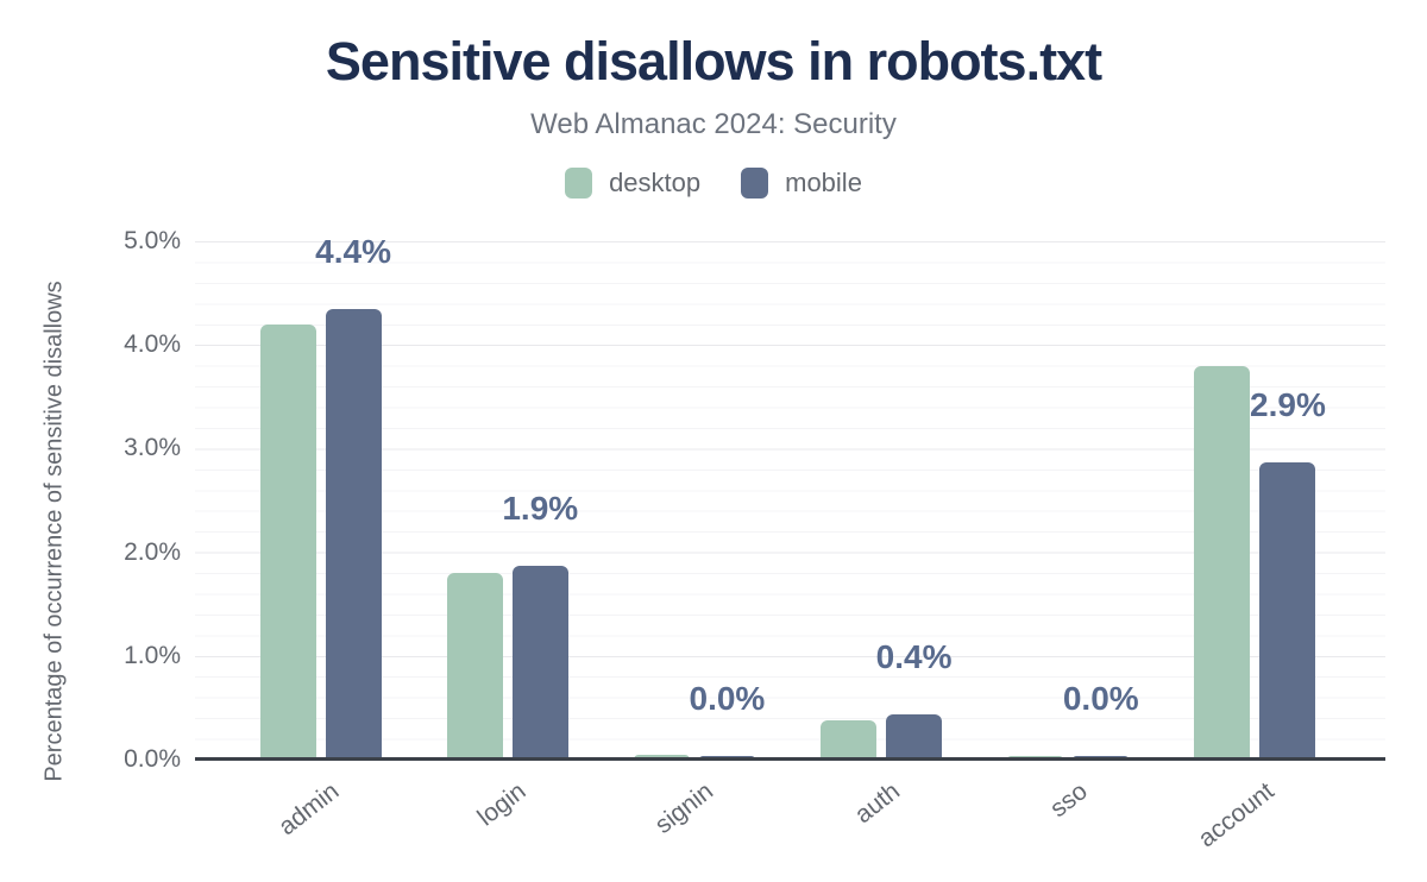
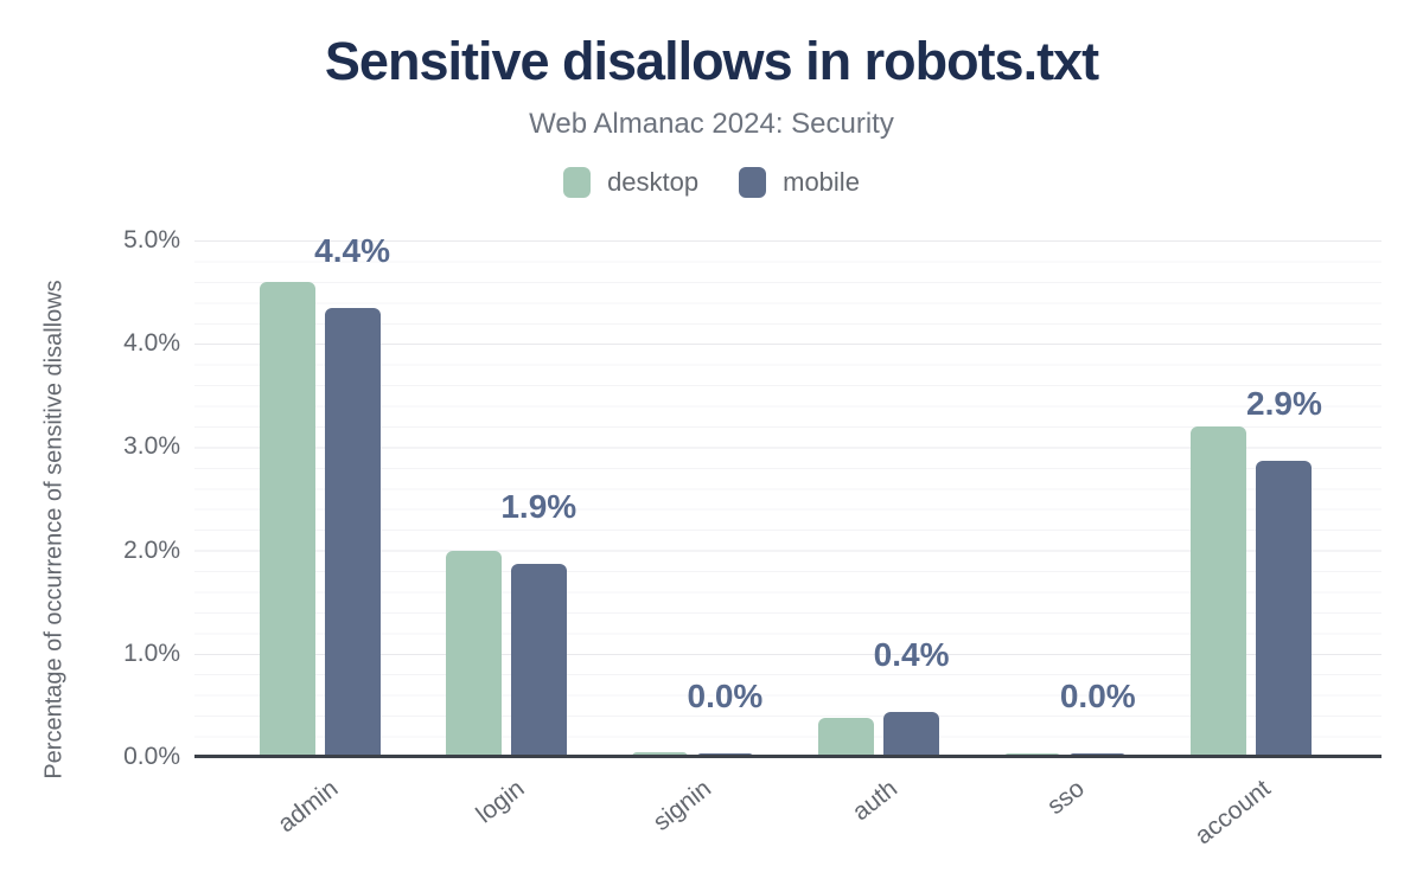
desktop/admin: 4.2% -> 4.6%
desktop/login: 1.8% -> 2.0%
desktop/account: 3.8% -> 3.2%
